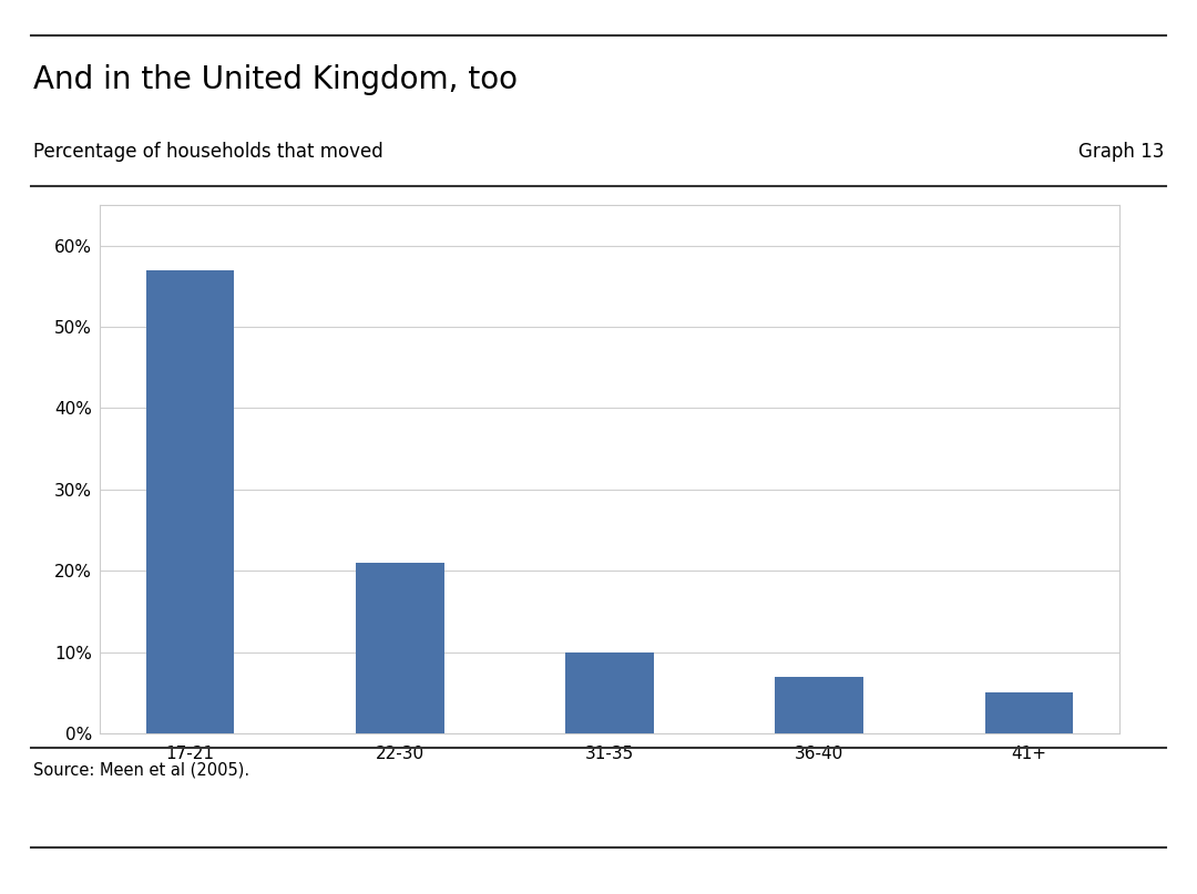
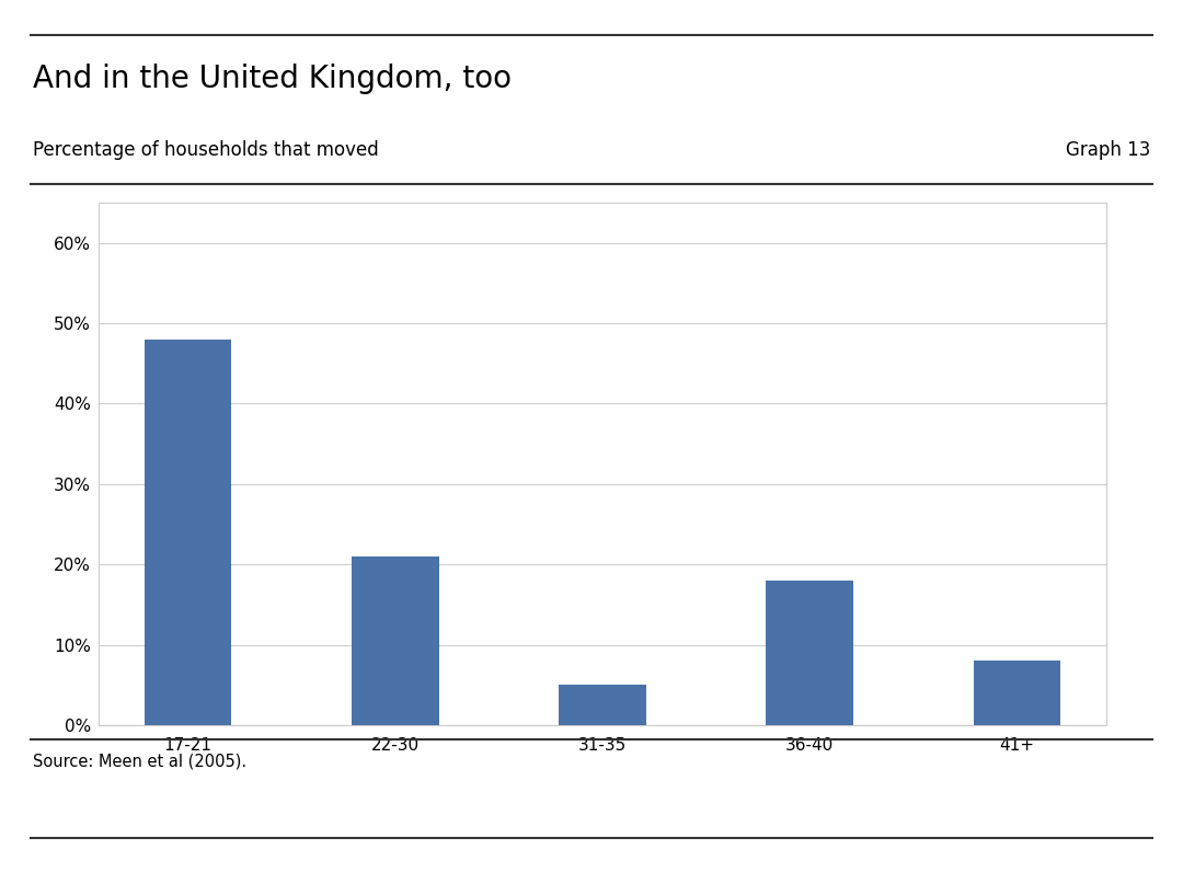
17-21: 57% -> 48%
31-35: 10% -> 5%
36-40: 7% -> 18%
41+: 5% -> 8%
